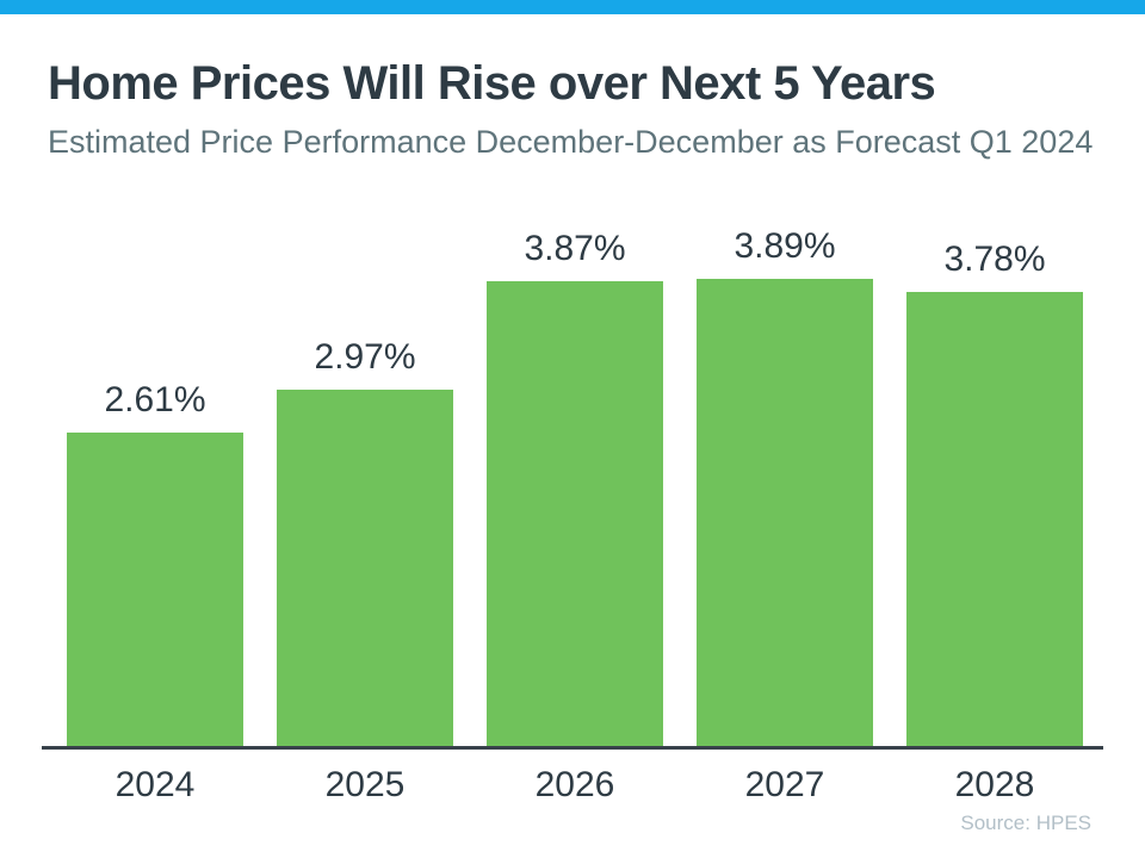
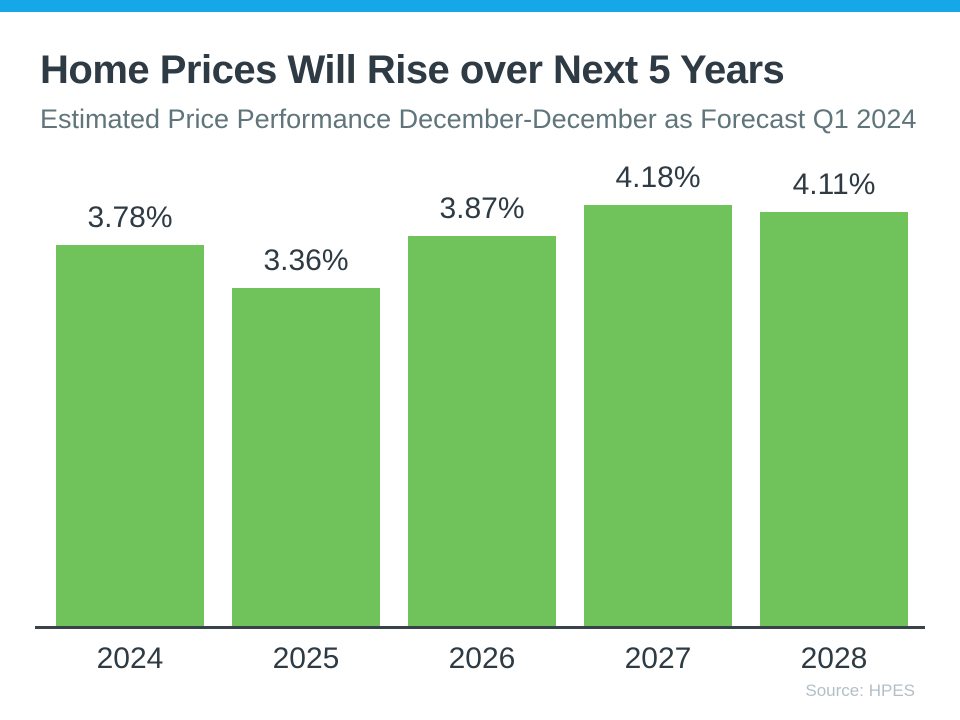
2024: 2.61% -> 3.78%
2025: 2.97% -> 3.36%
2027: 3.89% -> 4.18%
2028: 3.78% -> 4.11%
